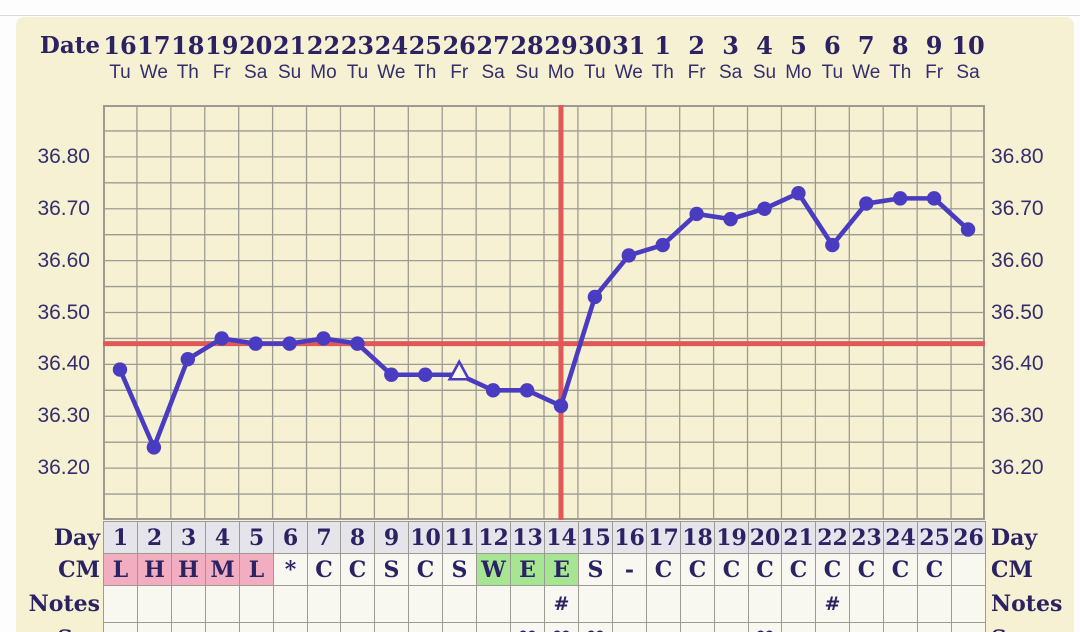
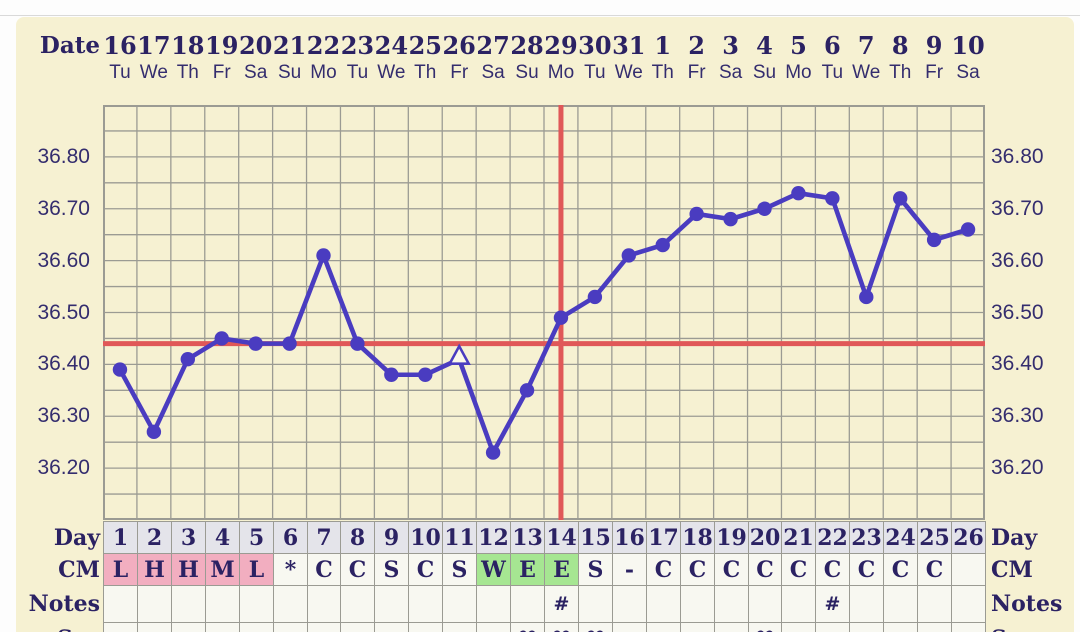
2: 36.24 -> 36.27
7: 36.45 -> 36.61
11: 36.38 -> 36.41
12: 36.35 -> 36.23
14: 36.32 -> 36.49
22: 36.63 -> 36.72
23: 36.71 -> 36.53
25: 36.72 -> 36.64
